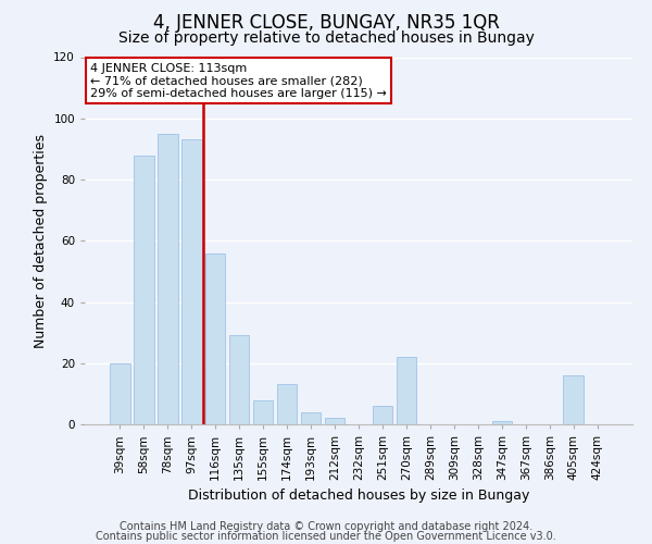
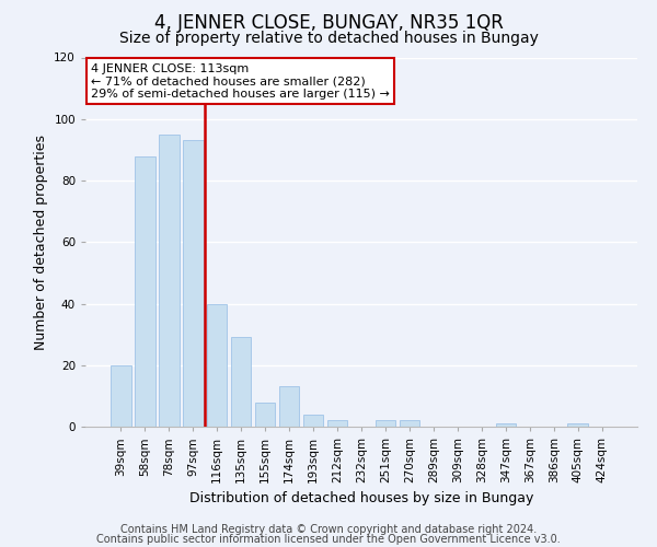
116sqm: 56 -> 40
251sqm: 6 -> 2
270sqm: 22 -> 2
405sqm: 16 -> 1
